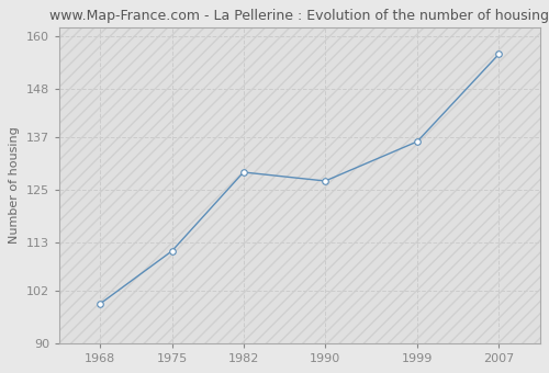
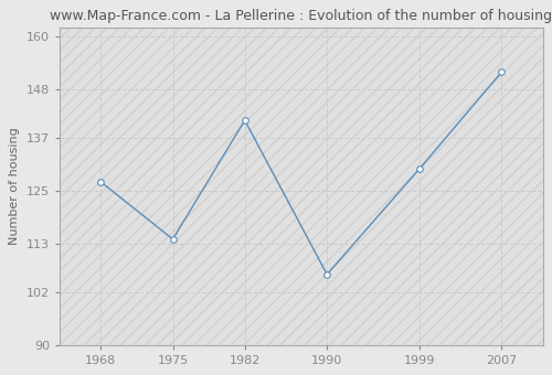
1968: 99 -> 127
1975: 111 -> 114
1982: 129 -> 141
1990: 127 -> 106
1999: 136 -> 130
2007: 156 -> 152
